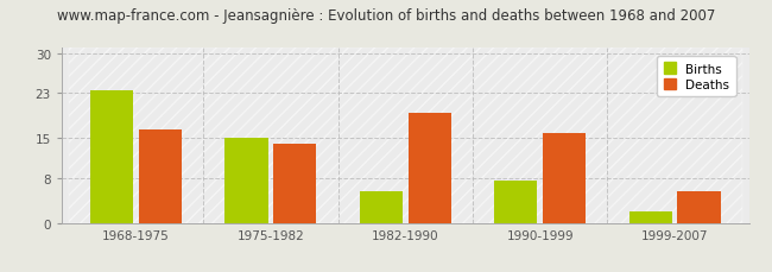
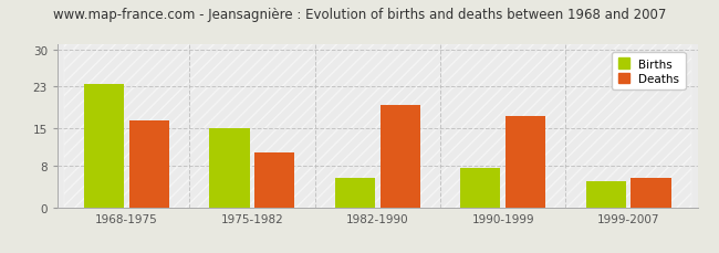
Deaths/1975-1982: 14.0 -> 10.5
Deaths/1990-1999: 16.0 -> 17.5
Births/1999-2007: 2.0 -> 5.0
